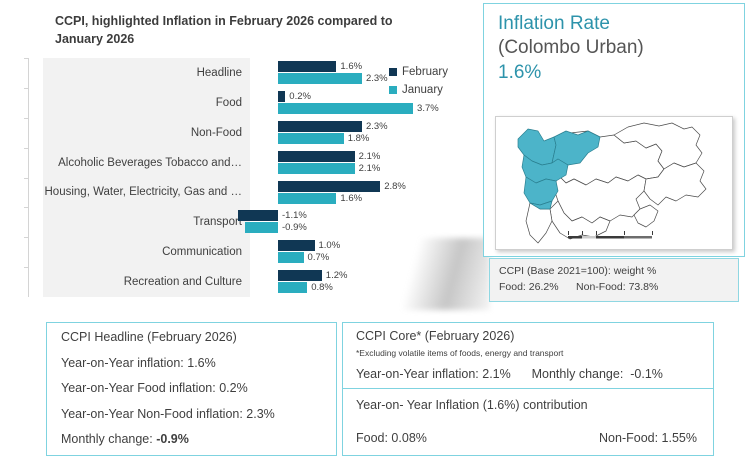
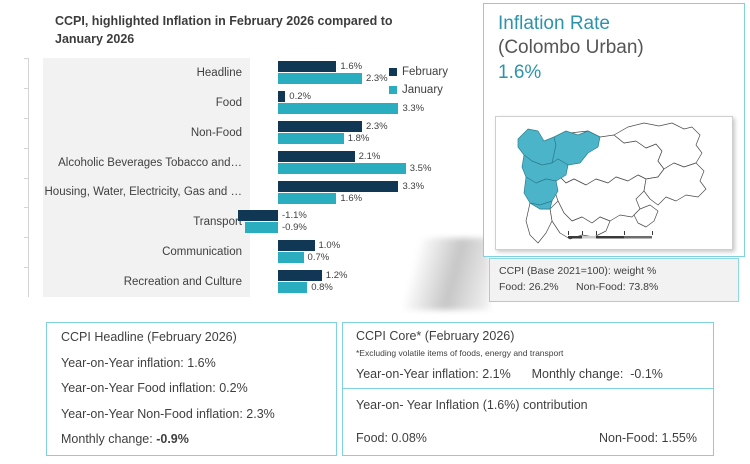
January/Food: 3.7% -> 3.3%
January/Alcoholic Beverages Tobacco and…: 2.1% -> 3.5%
February/Housing, Water, Electricity, Gas and …: 2.8% -> 3.3%
